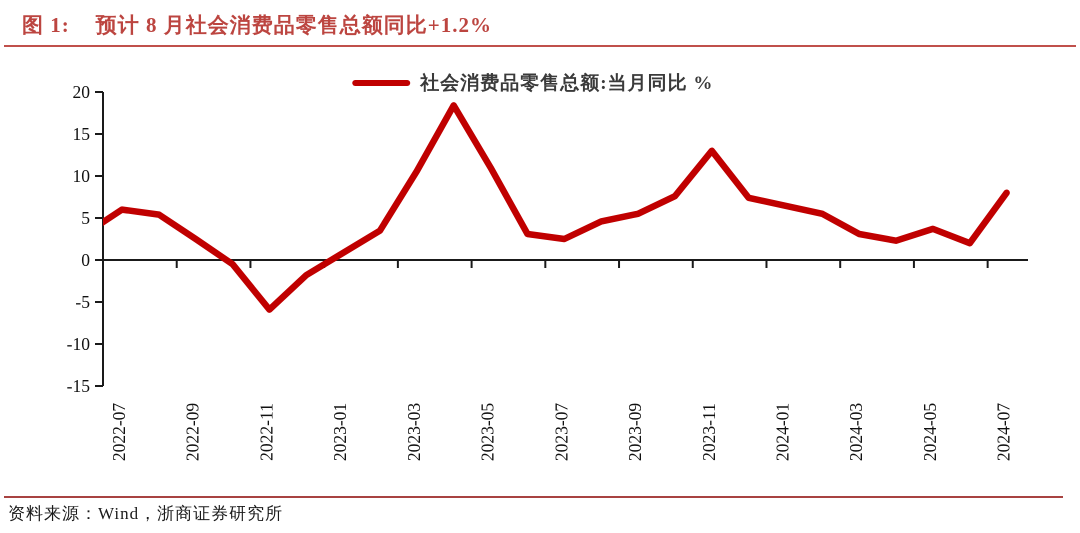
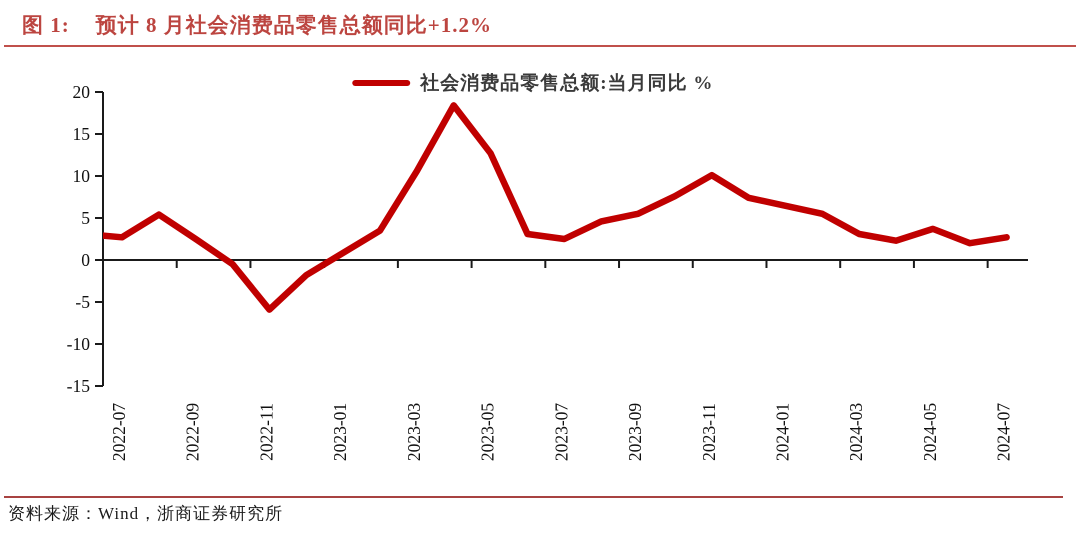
2022-07: 6 -> 3
2023-05: 11 -> 13
2023-11: 13 -> 10
2024-07: 8 -> 3
